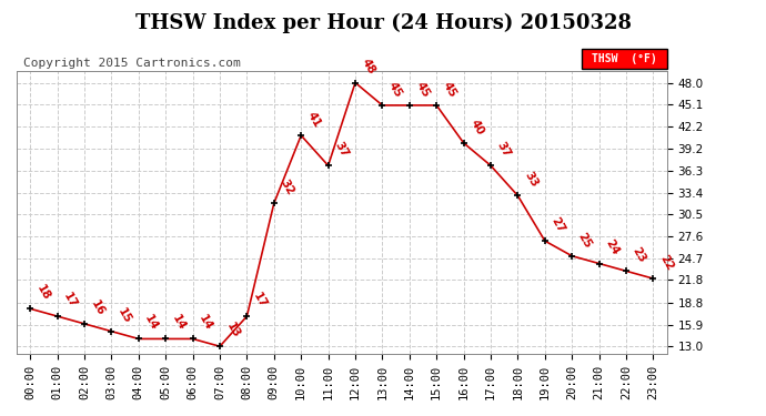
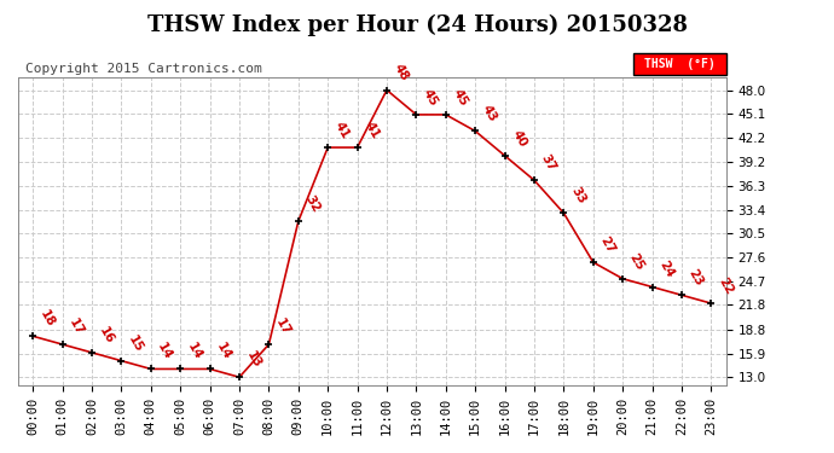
11:00: 37 -> 41
15:00: 45 -> 43
